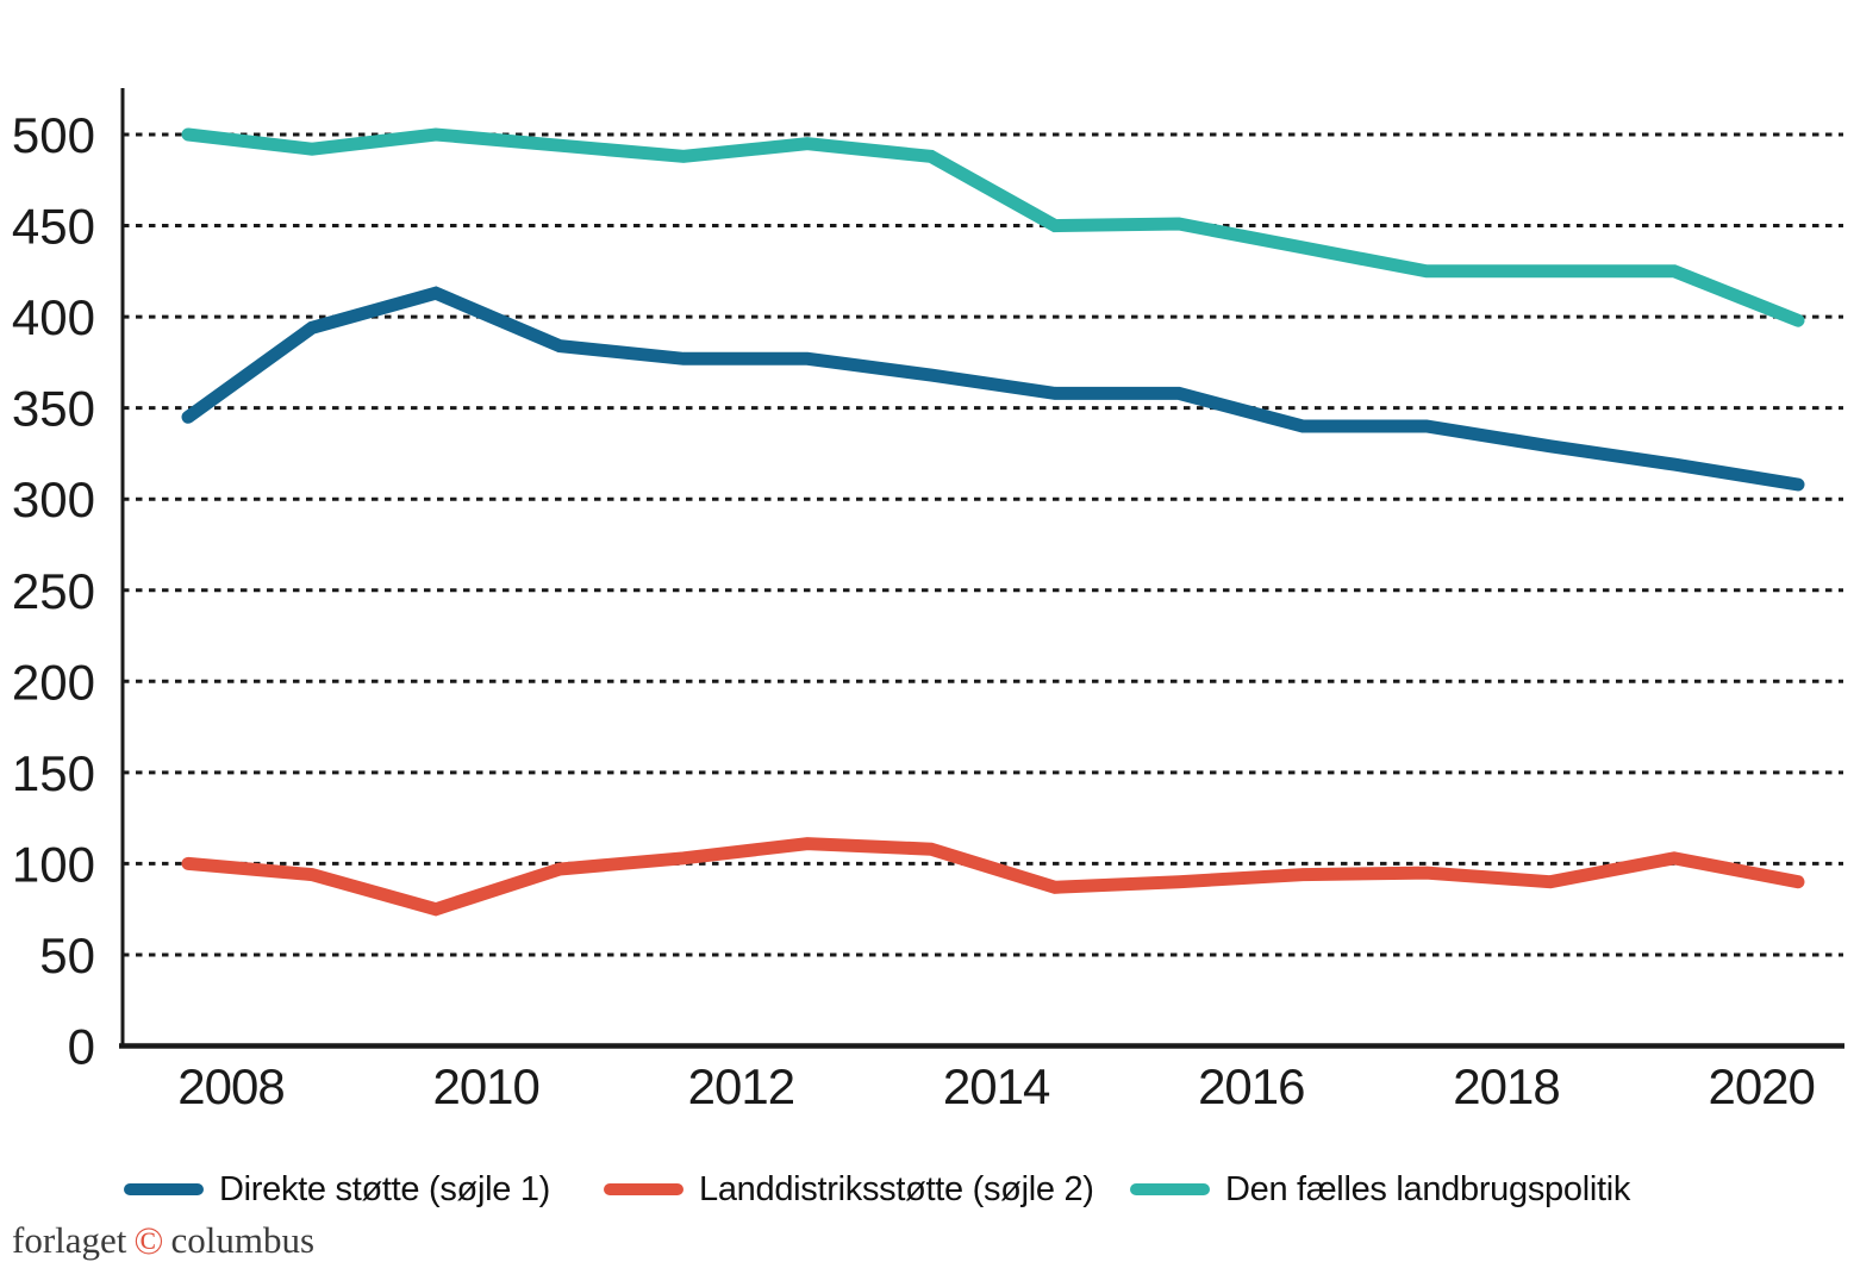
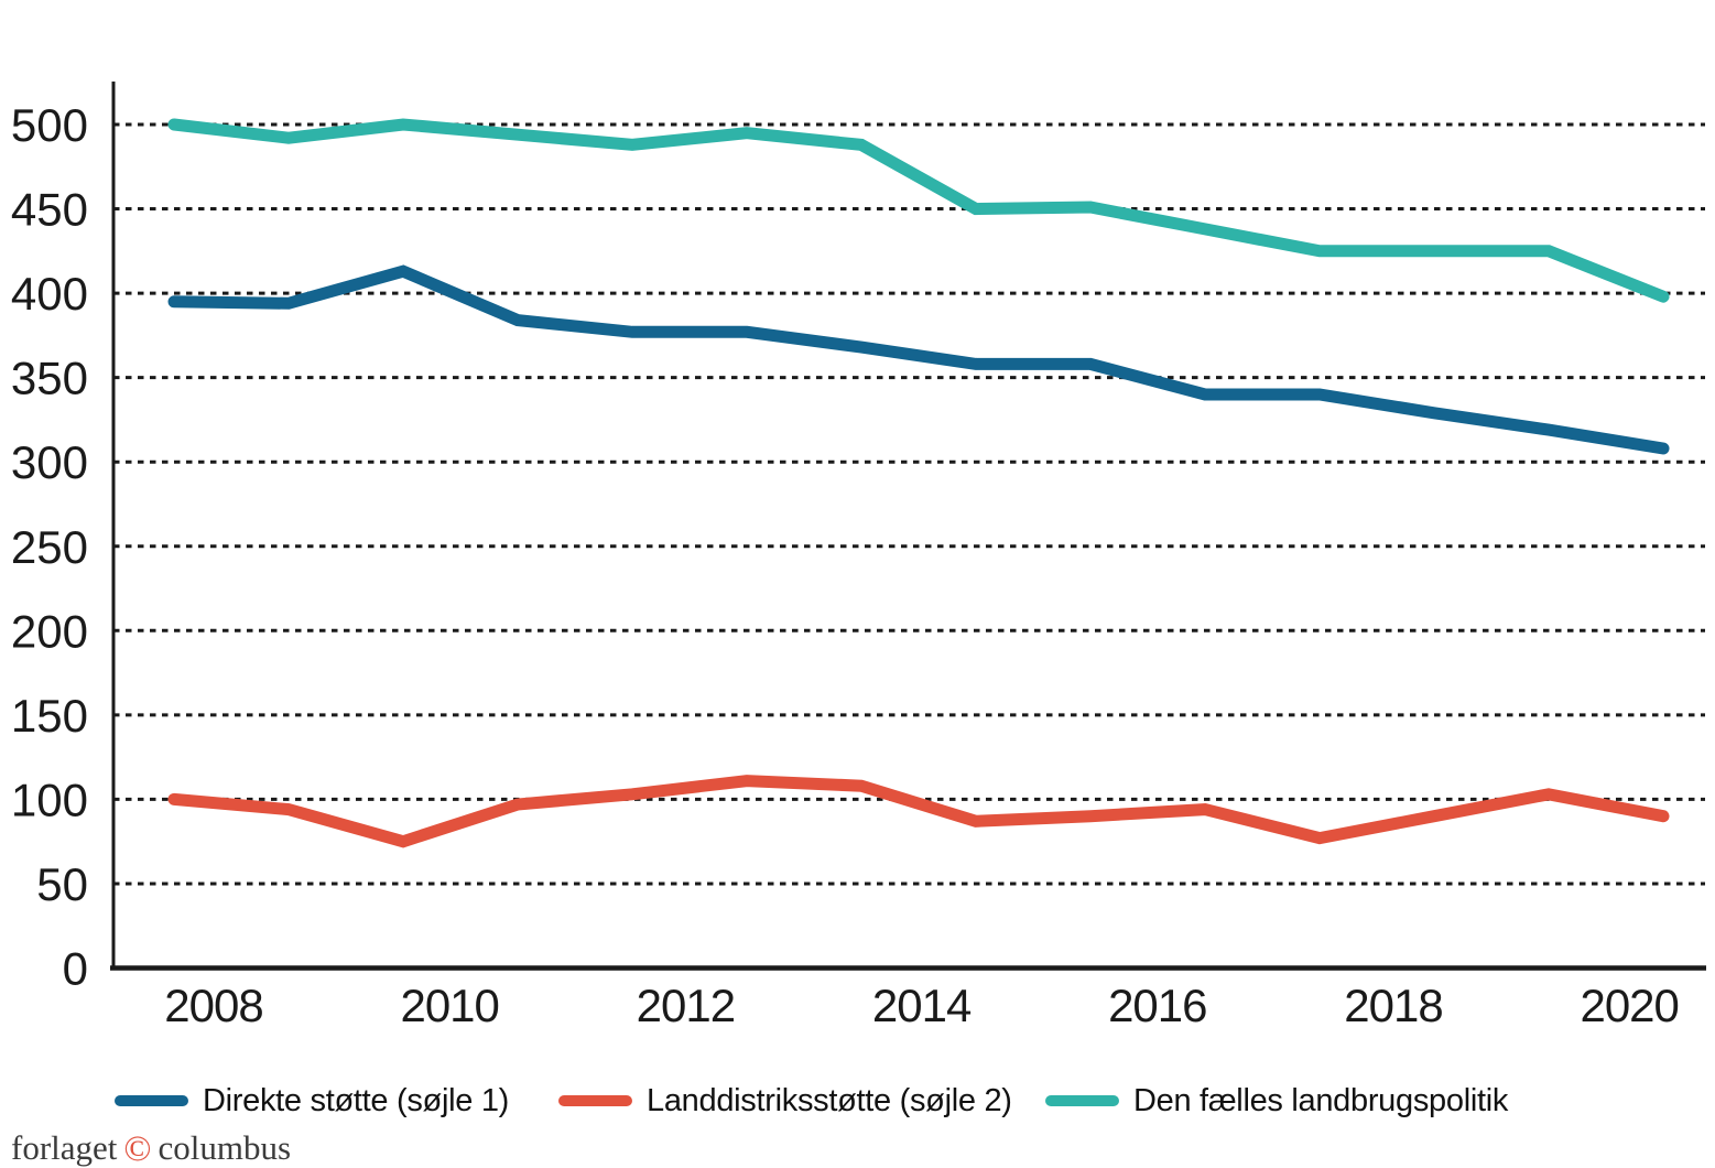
Direkte støtte (søjle 1)/2008: 345 -> 395
Landdistriksstøtte (søjle 2)/2018: 95 -> 77
